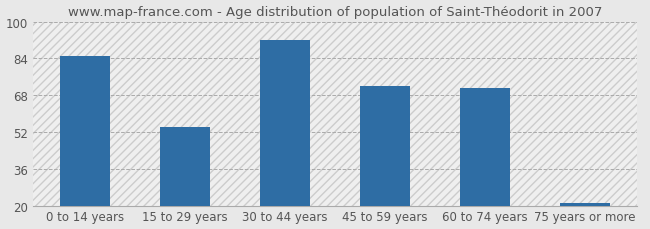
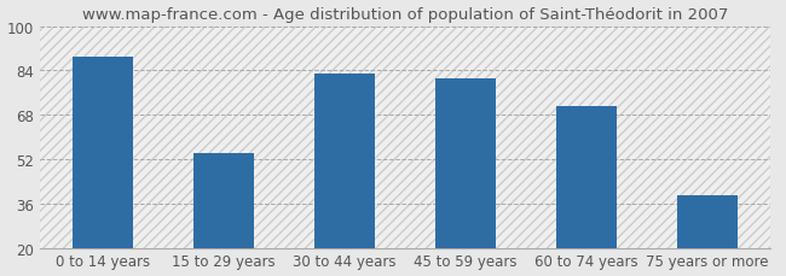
0 to 14 years: 85 -> 89
30 to 44 years: 92 -> 83
45 to 59 years: 72 -> 81
75 years or more: 21 -> 39
